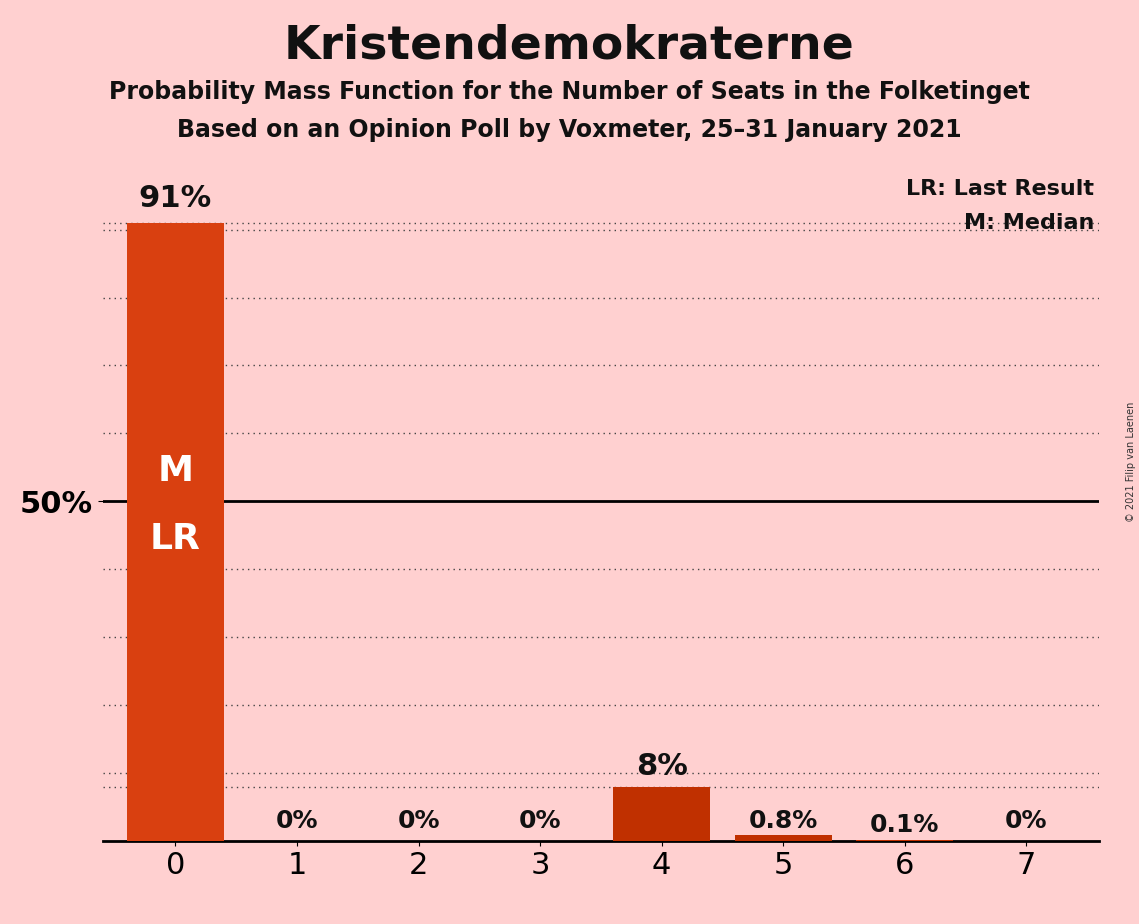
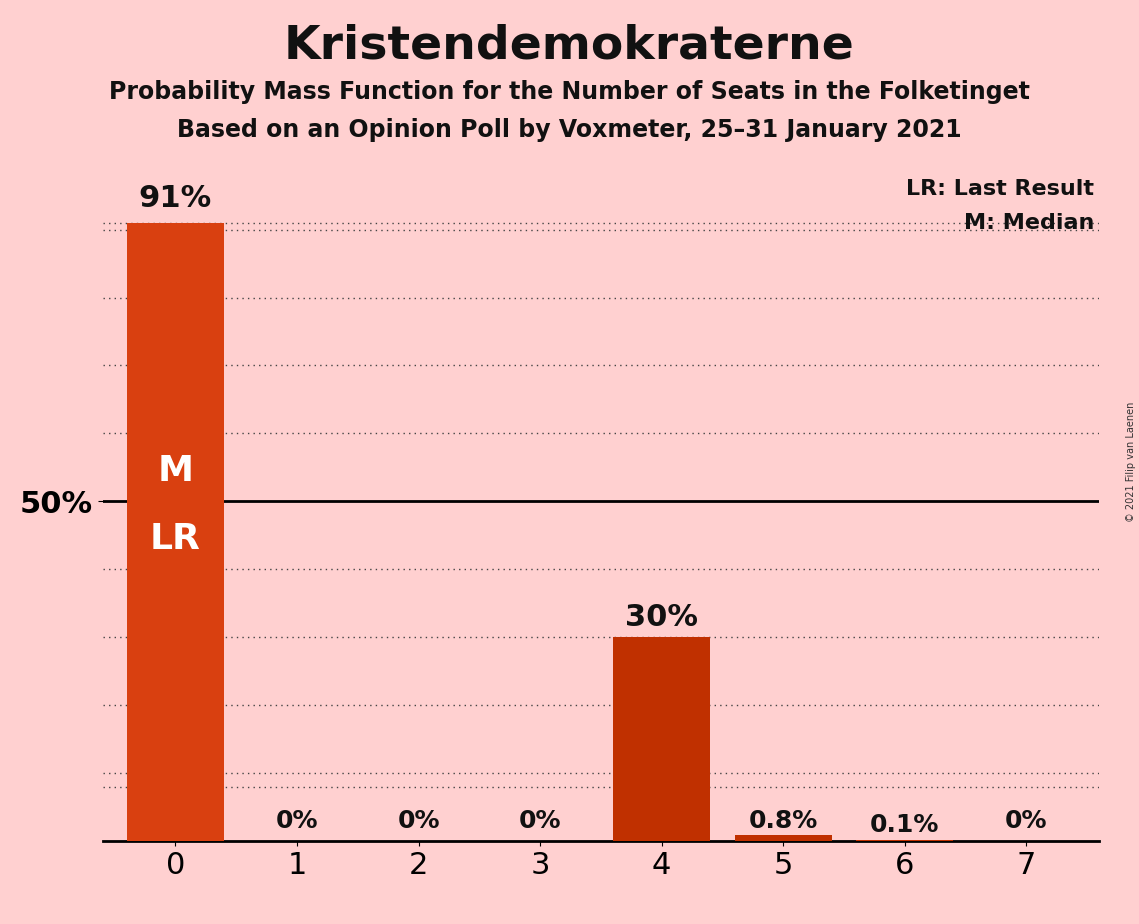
4: 8% -> 30%
